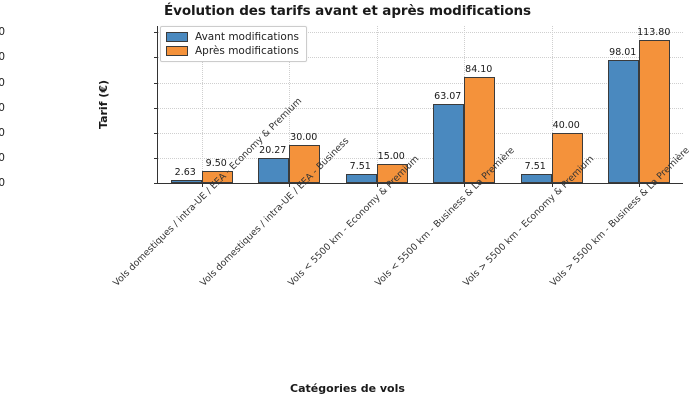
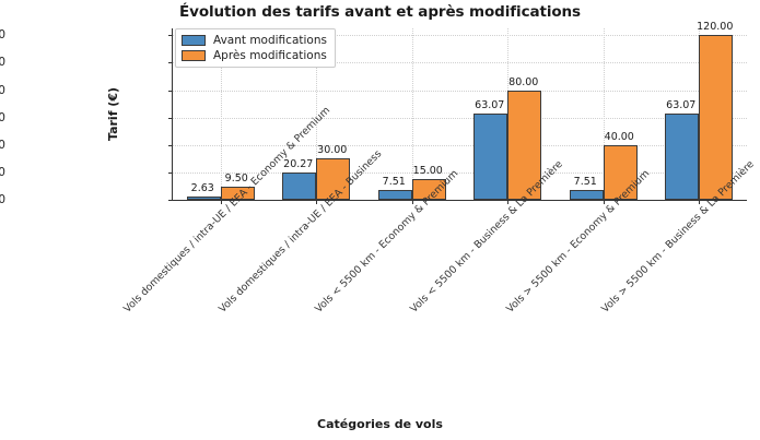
Après modifications/Vols < 5500 km - Business & La Première: 84.10 -> 80.00
Avant modifications/Vols > 5500 km - Business & La Première: 98.01 -> 63.07
Après modifications/Vols > 5500 km - Business & La Première: 113.80 -> 120.00
